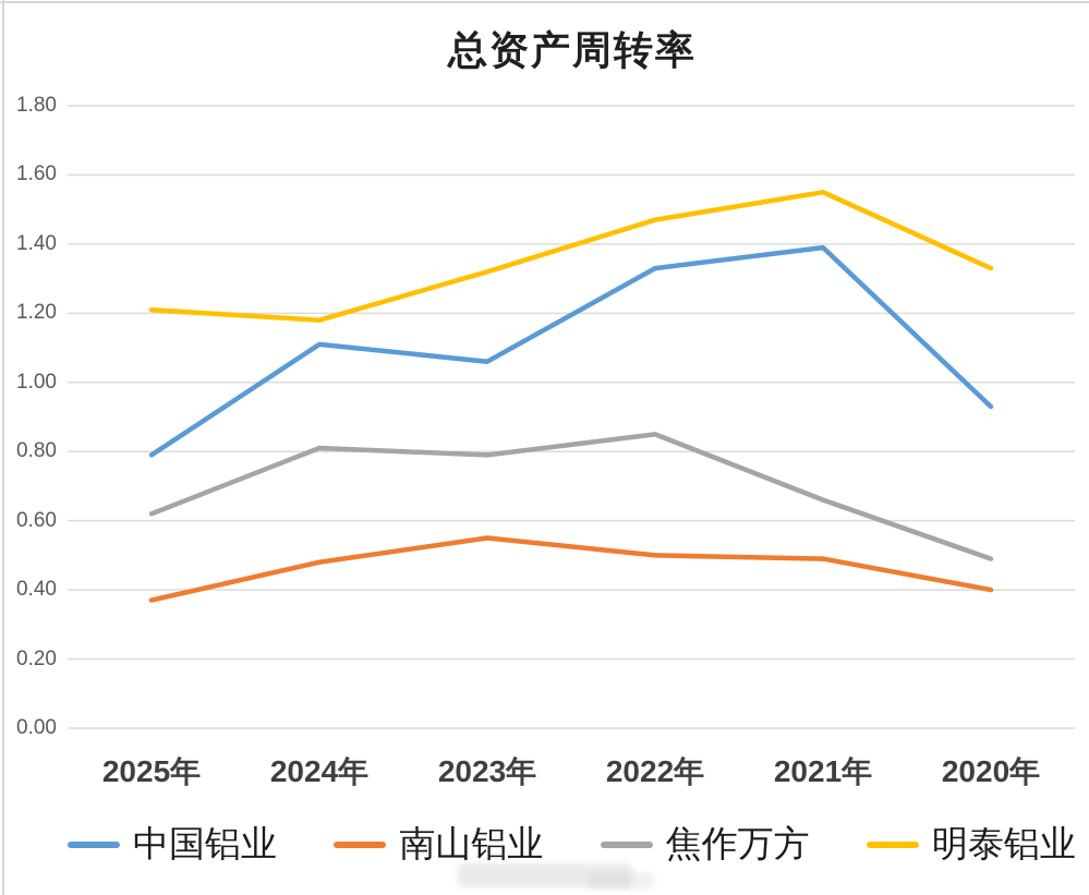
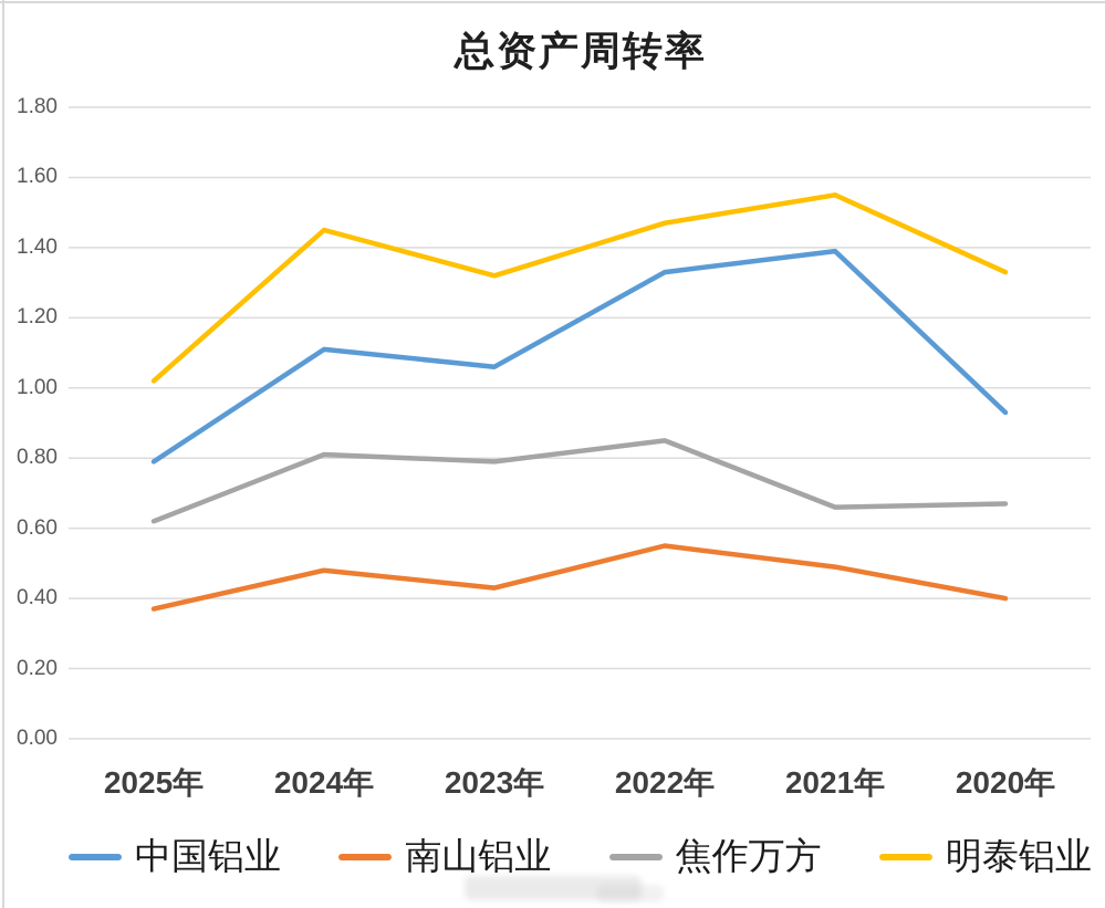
明泰铝业/2025年: 1.21 -> 1.02
明泰铝业/2024年: 1.18 -> 1.45
南山铝业/2023年: 0.55 -> 0.43
南山铝业/2022年: 0.50 -> 0.55
焦作万方/2020年: 0.49 -> 0.67
